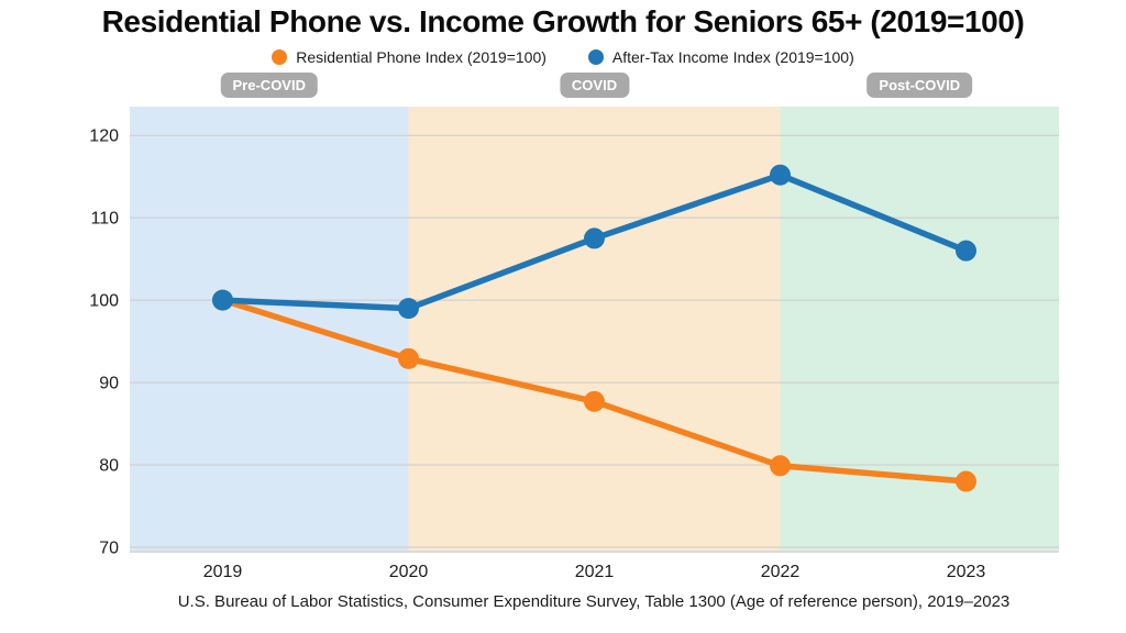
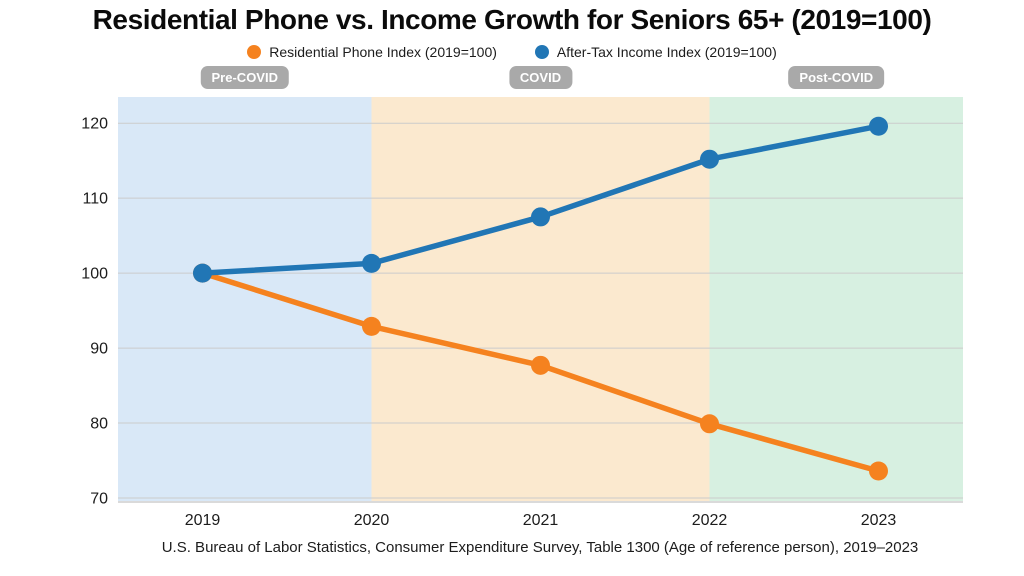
After-Tax Income Index (2019=100)/2020: 99 -> 101
Residential Phone Index (2019=100)/2023: 78 -> 74
After-Tax Income Index (2019=100)/2023: 106 -> 120
